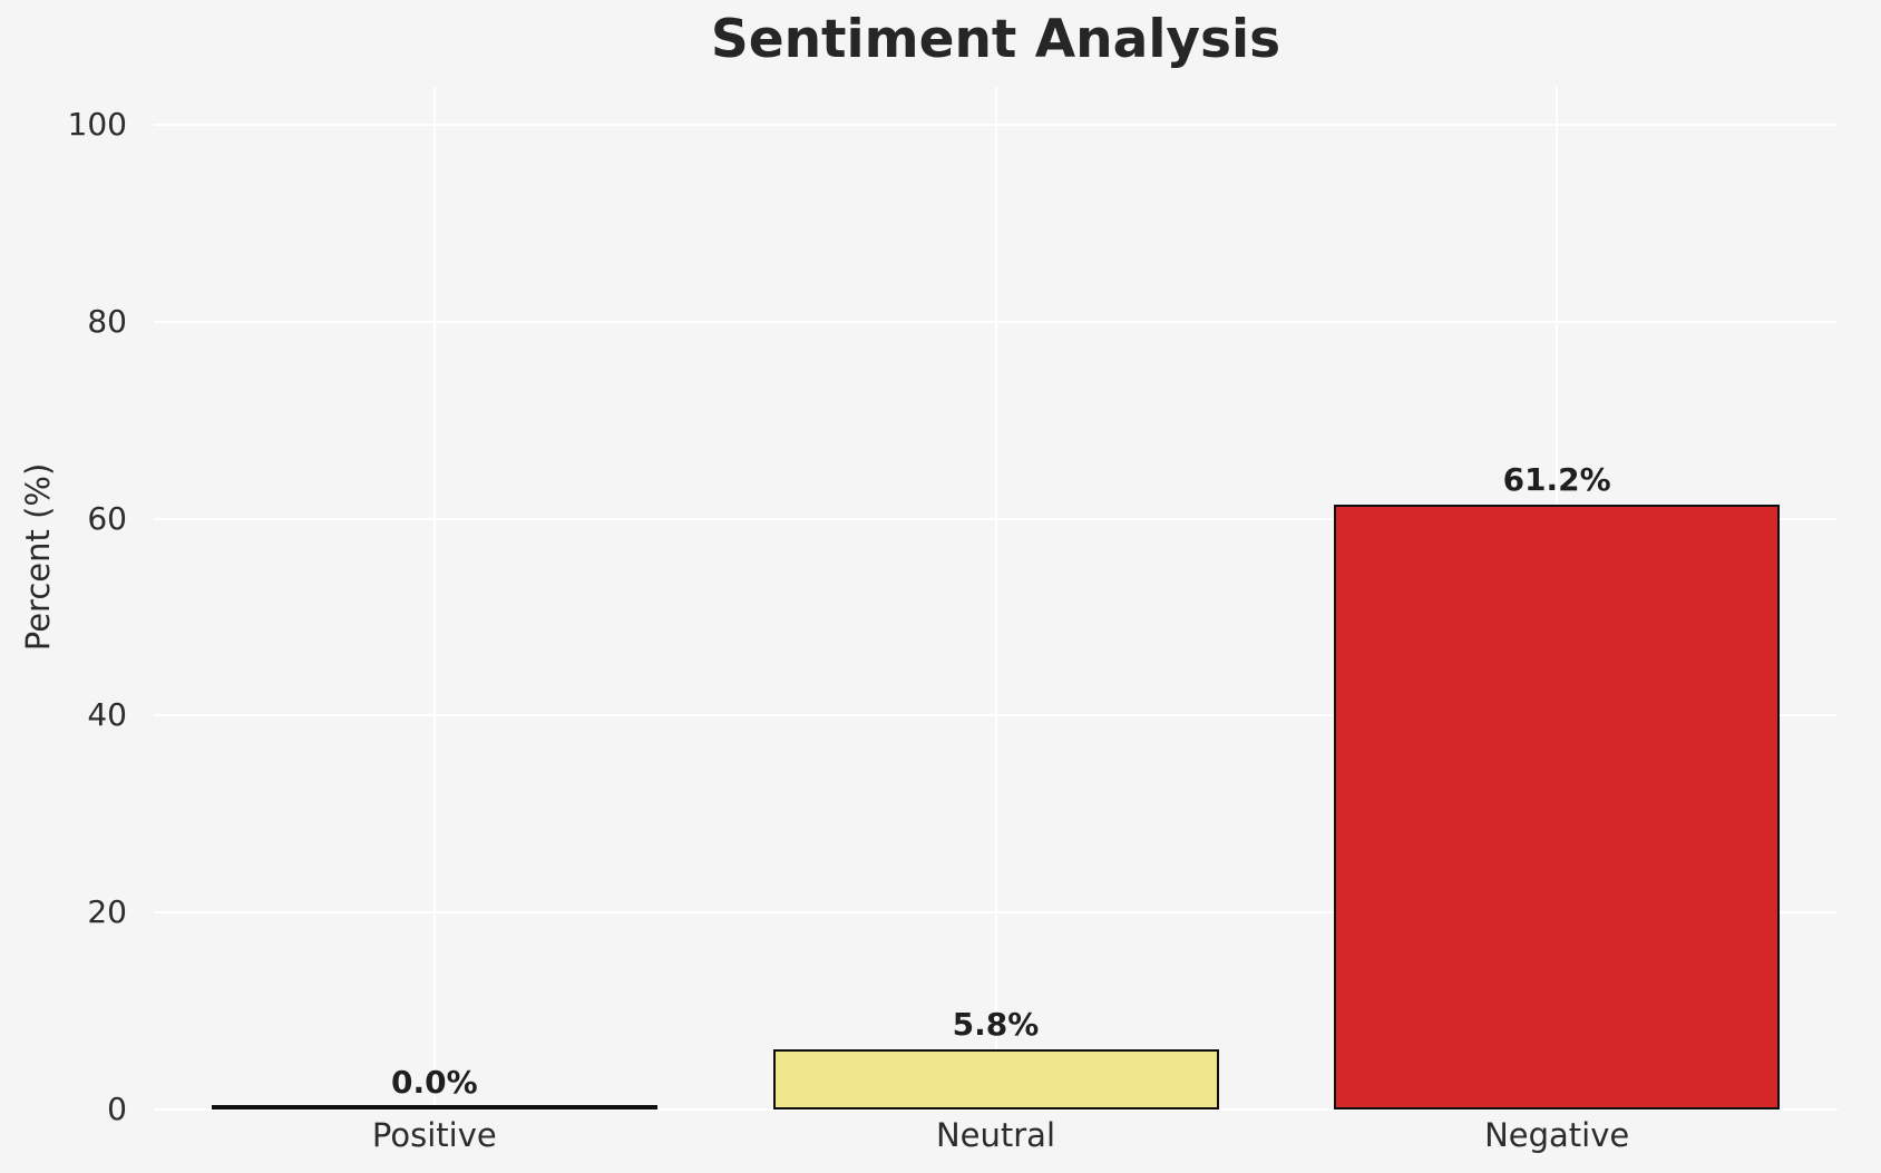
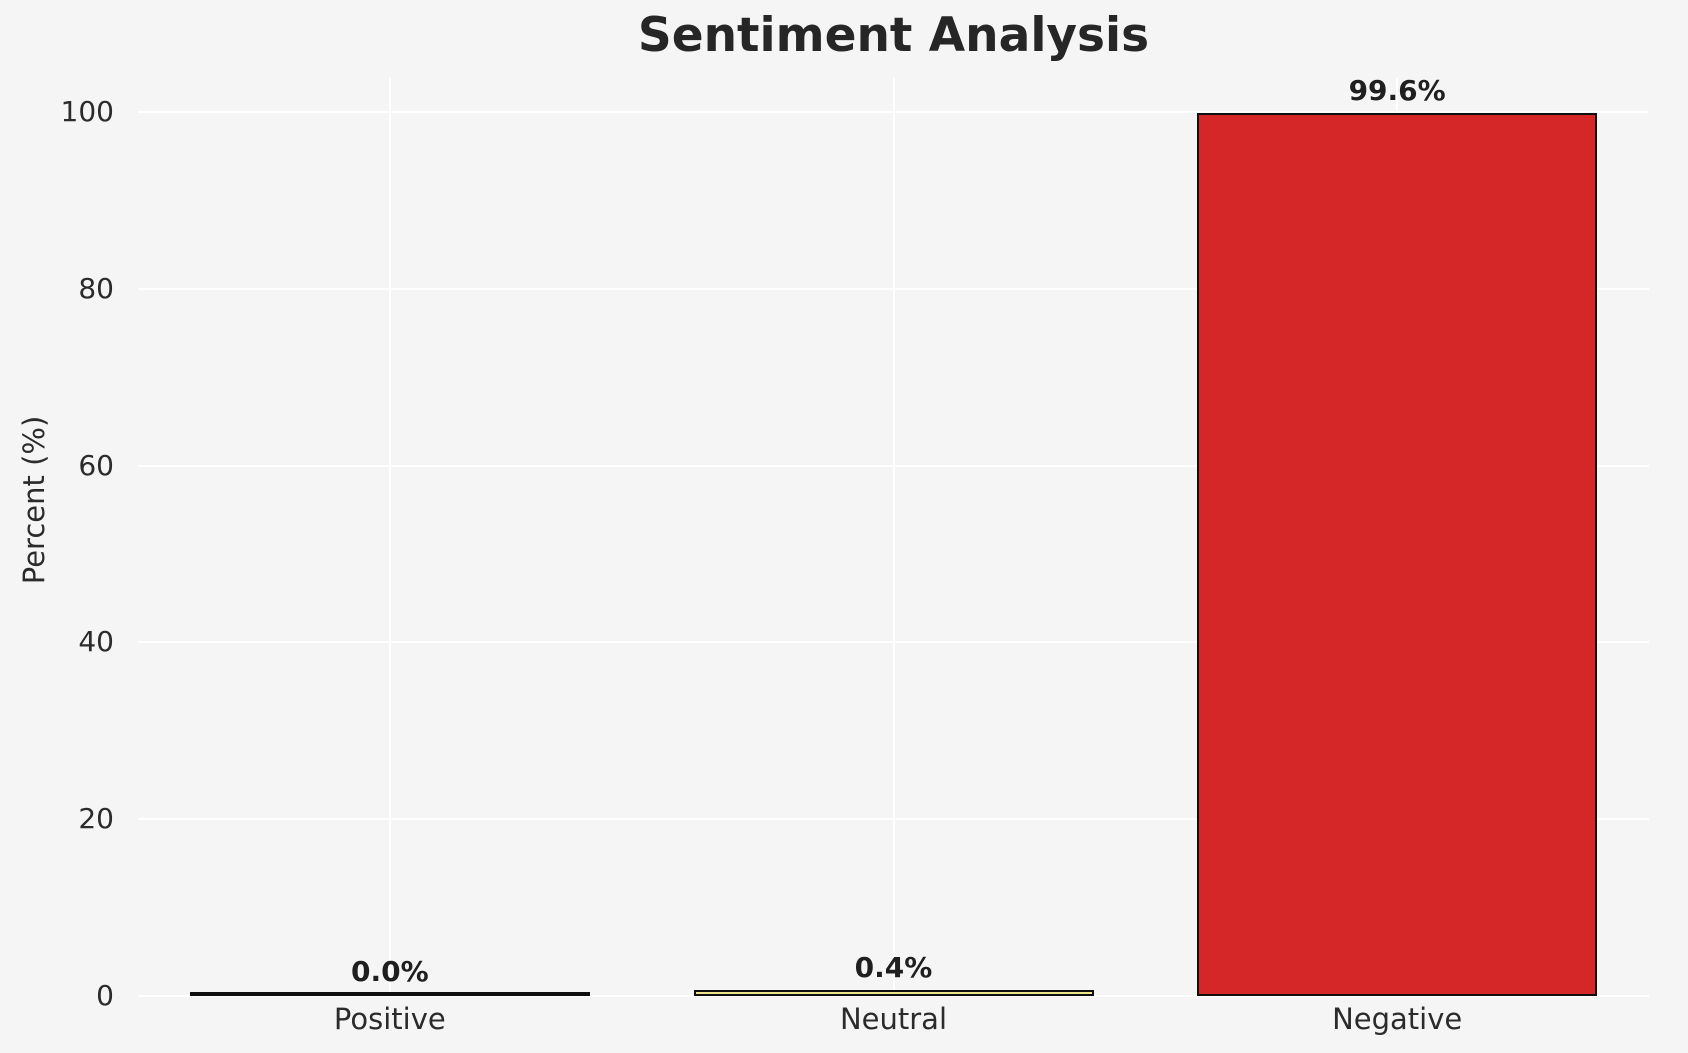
Neutral: 5.8% -> 0.4%
Negative: 61.2% -> 99.6%
